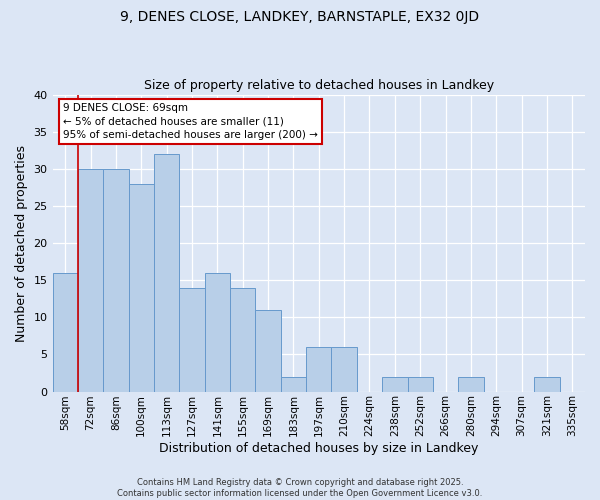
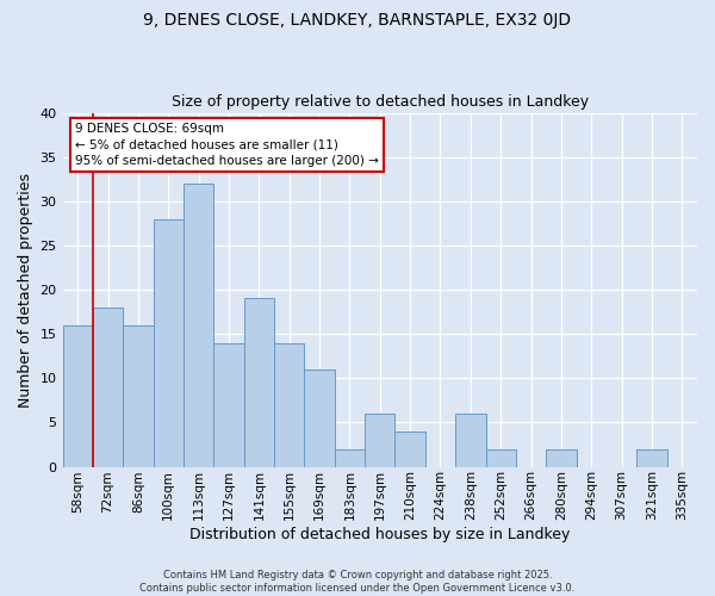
72sqm: 30 -> 18
86sqm: 30 -> 16
141sqm: 16 -> 19
210sqm: 6 -> 4
238sqm: 2 -> 6
